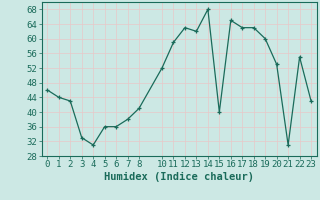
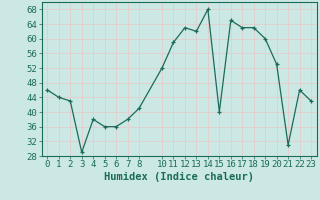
3: 33 -> 29
4: 31 -> 38
22: 55 -> 46
